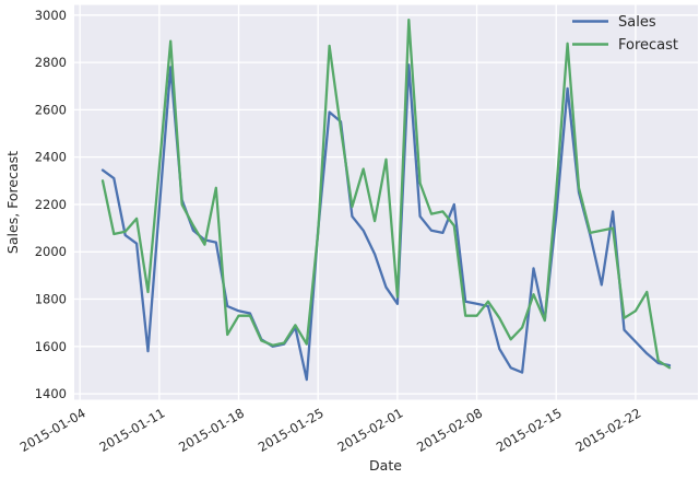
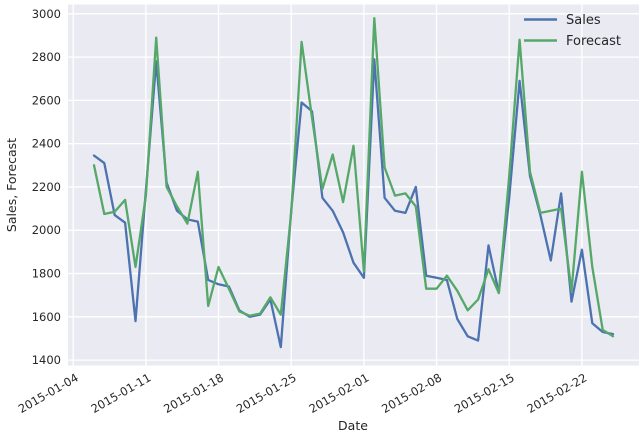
Forecast/2015-01-11: 2360 -> 2160
Forecast/2015-01-18: 1730 -> 1830
Sales/2015-02-22: 1620 -> 1910
Forecast/2015-02-22: 1750 -> 2270
